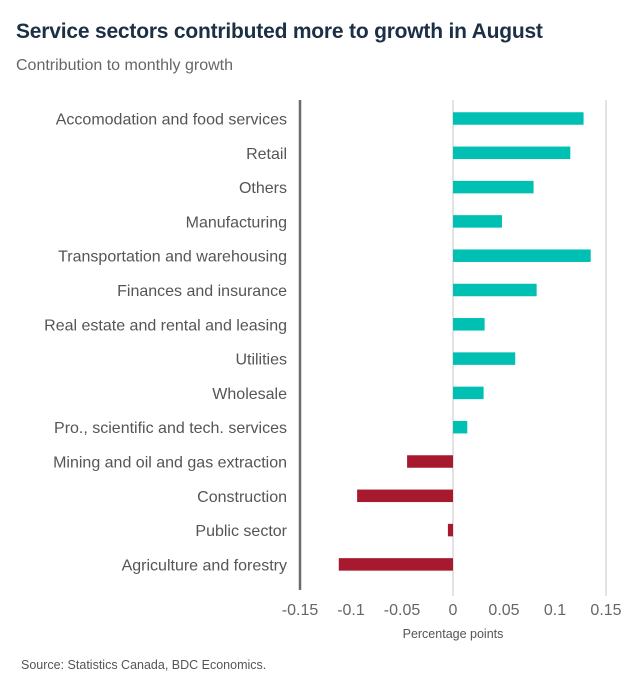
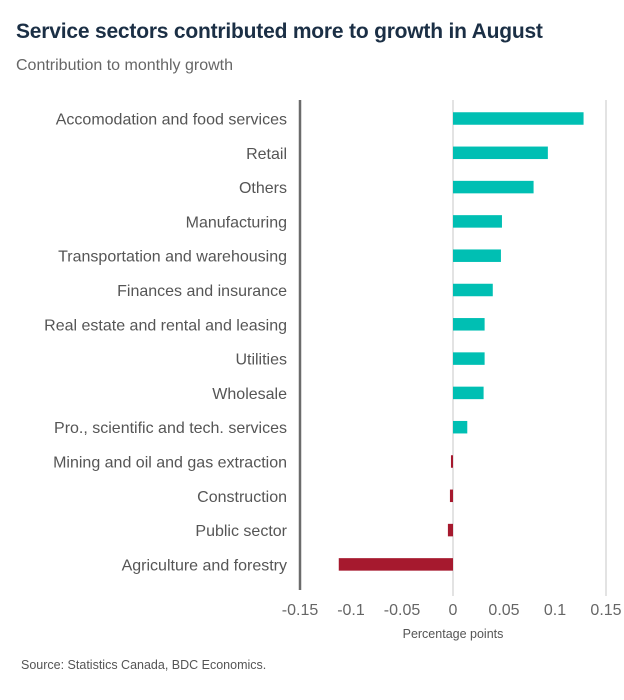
Retail: 0.115 -> 0.093
Transportation and warehousing: 0.135 -> 0.047
Finances and insurance: 0.082 -> 0.039
Utilities: 0.061 -> 0.031
Mining and oil and gas extraction: -0.045 -> -0.002
Construction: -0.094 -> -0.003
